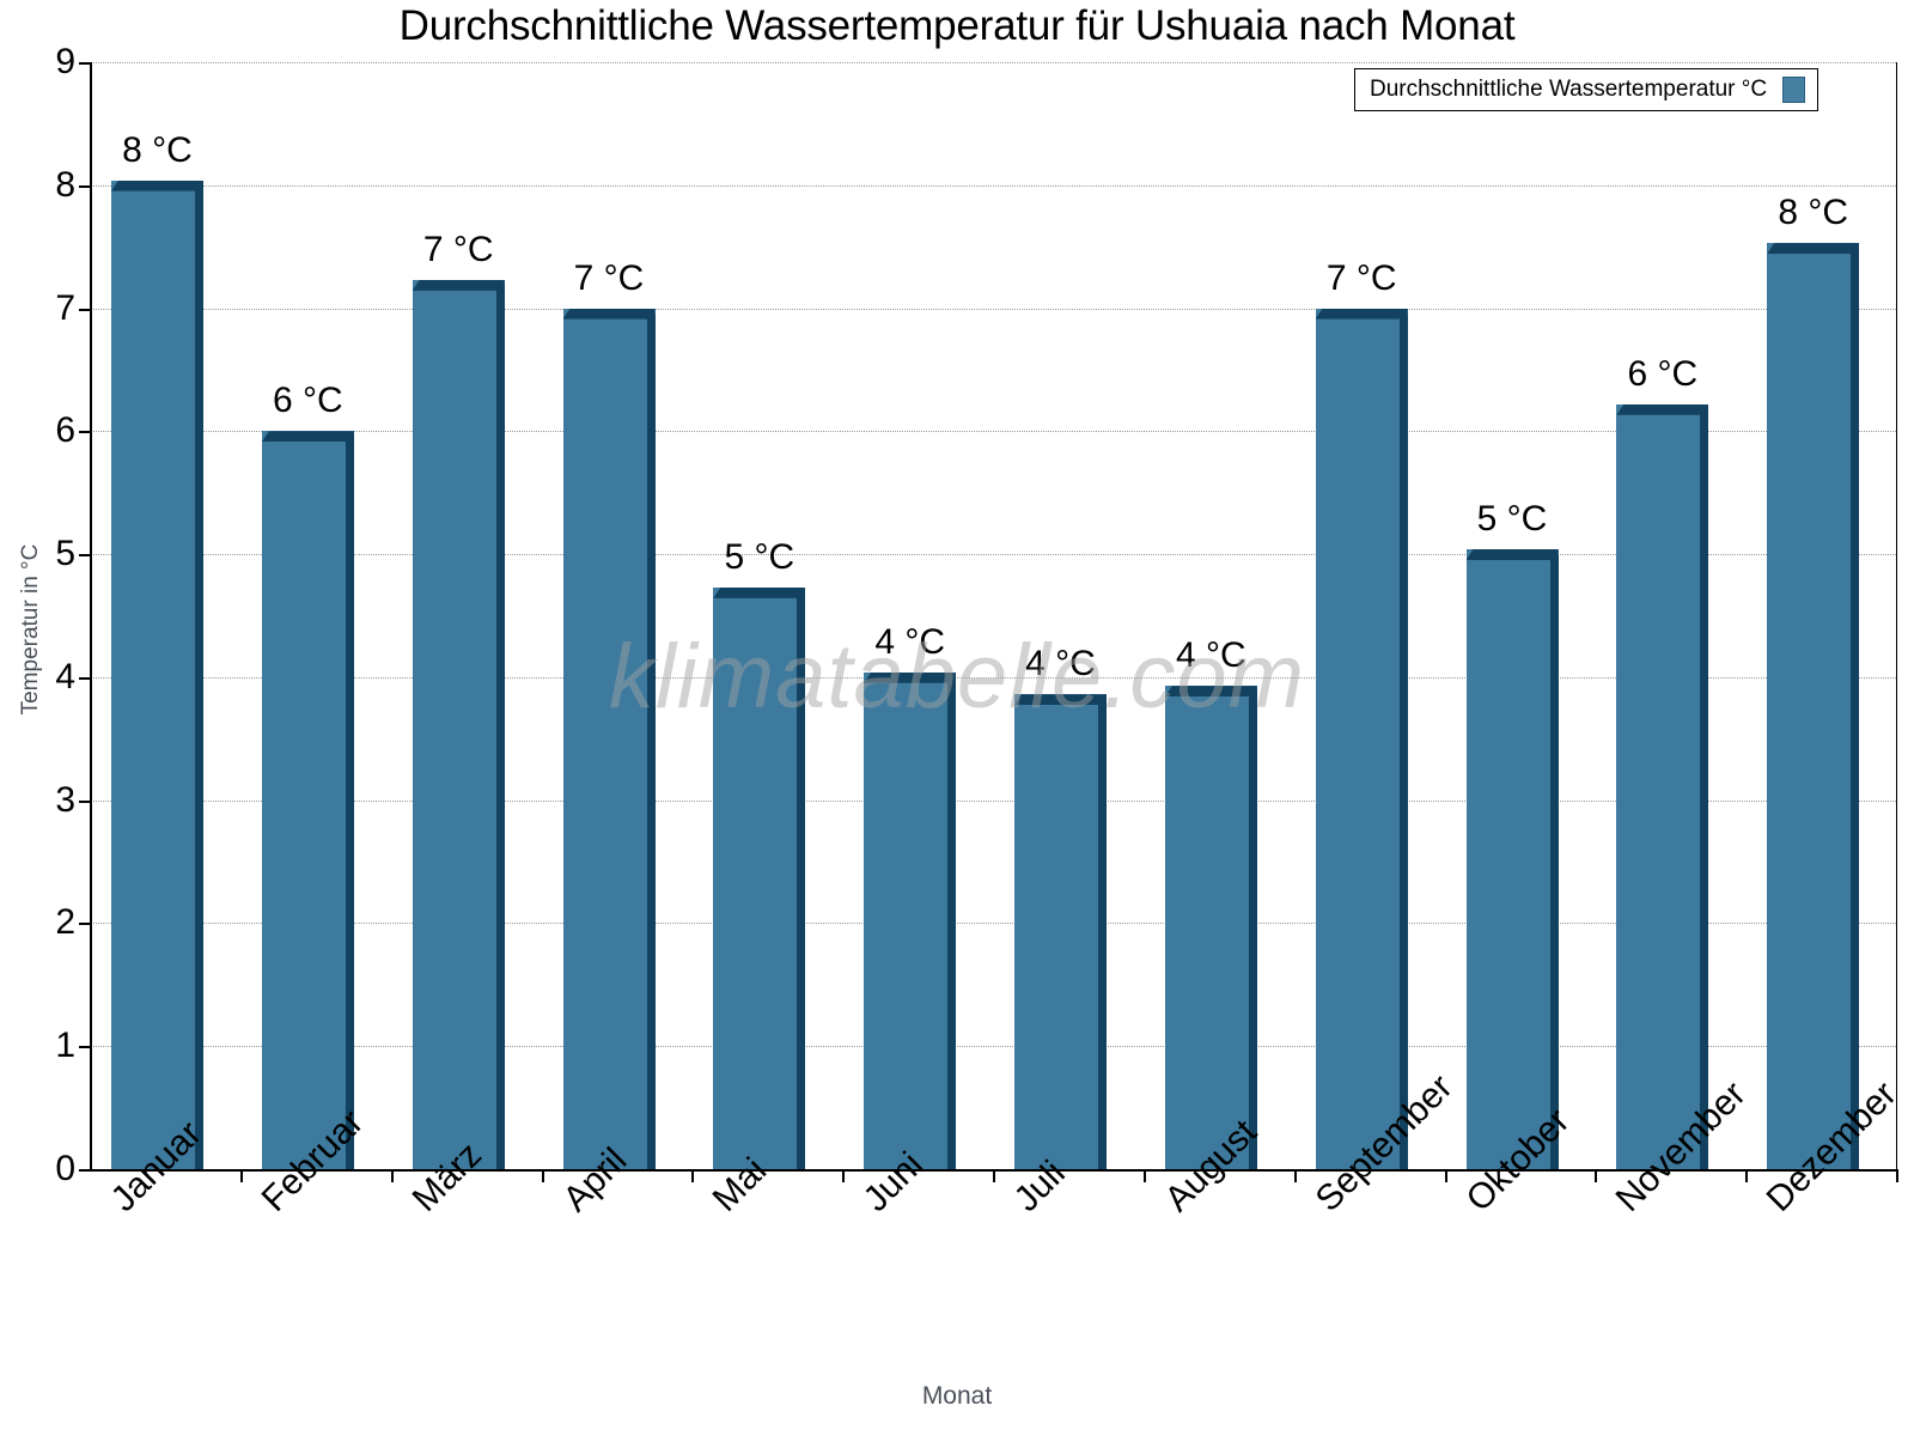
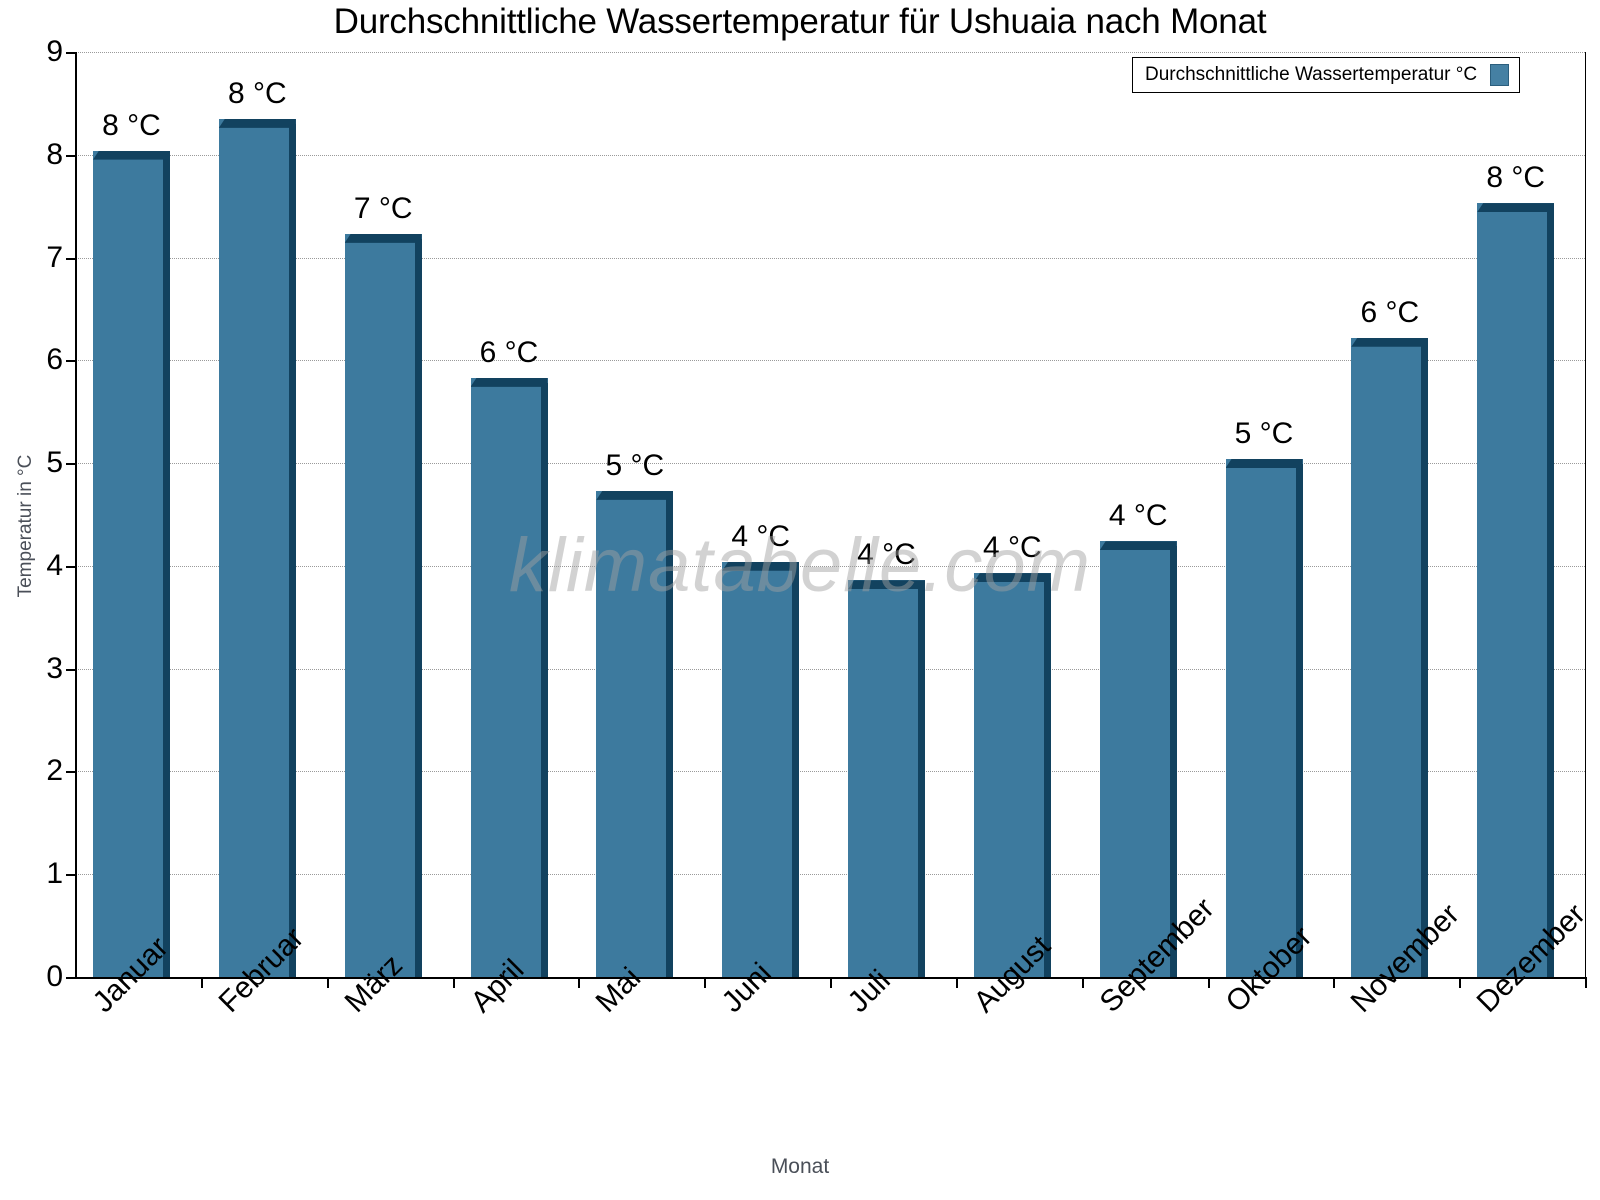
Februar: 6 -> 8
April: 7 -> 6
September: 7 -> 4
